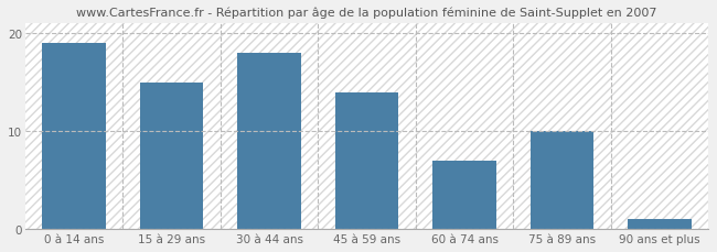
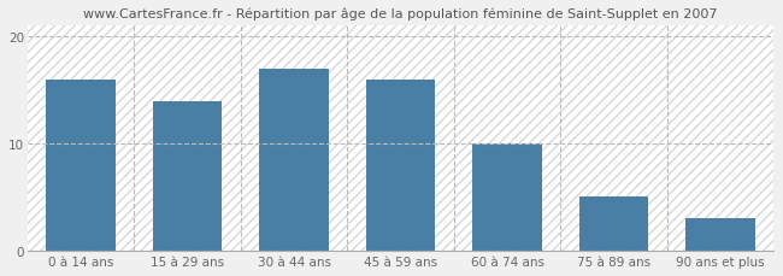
0 à 14 ans: 19 -> 16
15 à 29 ans: 15 -> 14
30 à 44 ans: 18 -> 17
45 à 59 ans: 14 -> 16
60 à 74 ans: 7 -> 10
75 à 89 ans: 10 -> 5
90 ans et plus: 1 -> 3
